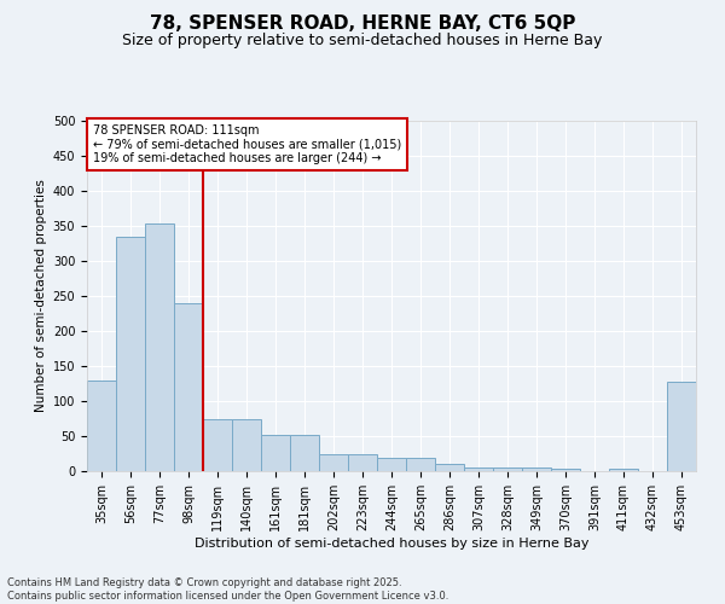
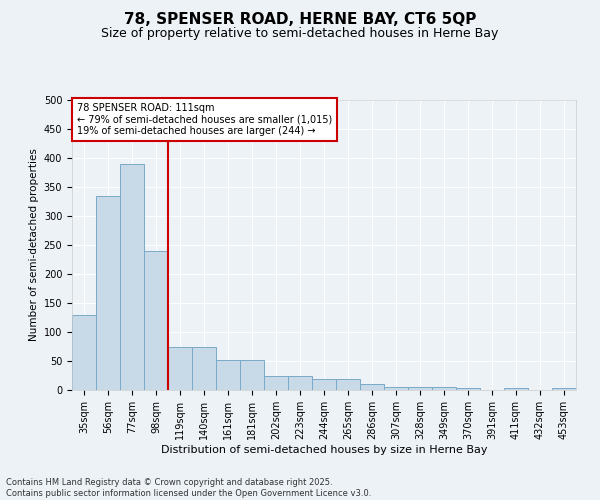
77sqm: 354 -> 390
453sqm: 128 -> 4
